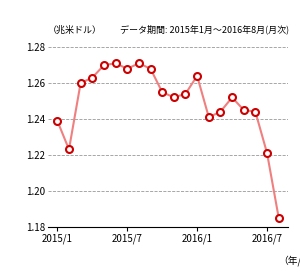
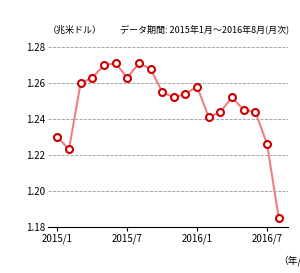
2015/1: 1.239 -> 1.230
2015/7: 1.268 -> 1.263
2016/1: 1.264 -> 1.258
2016/7: 1.221 -> 1.226
